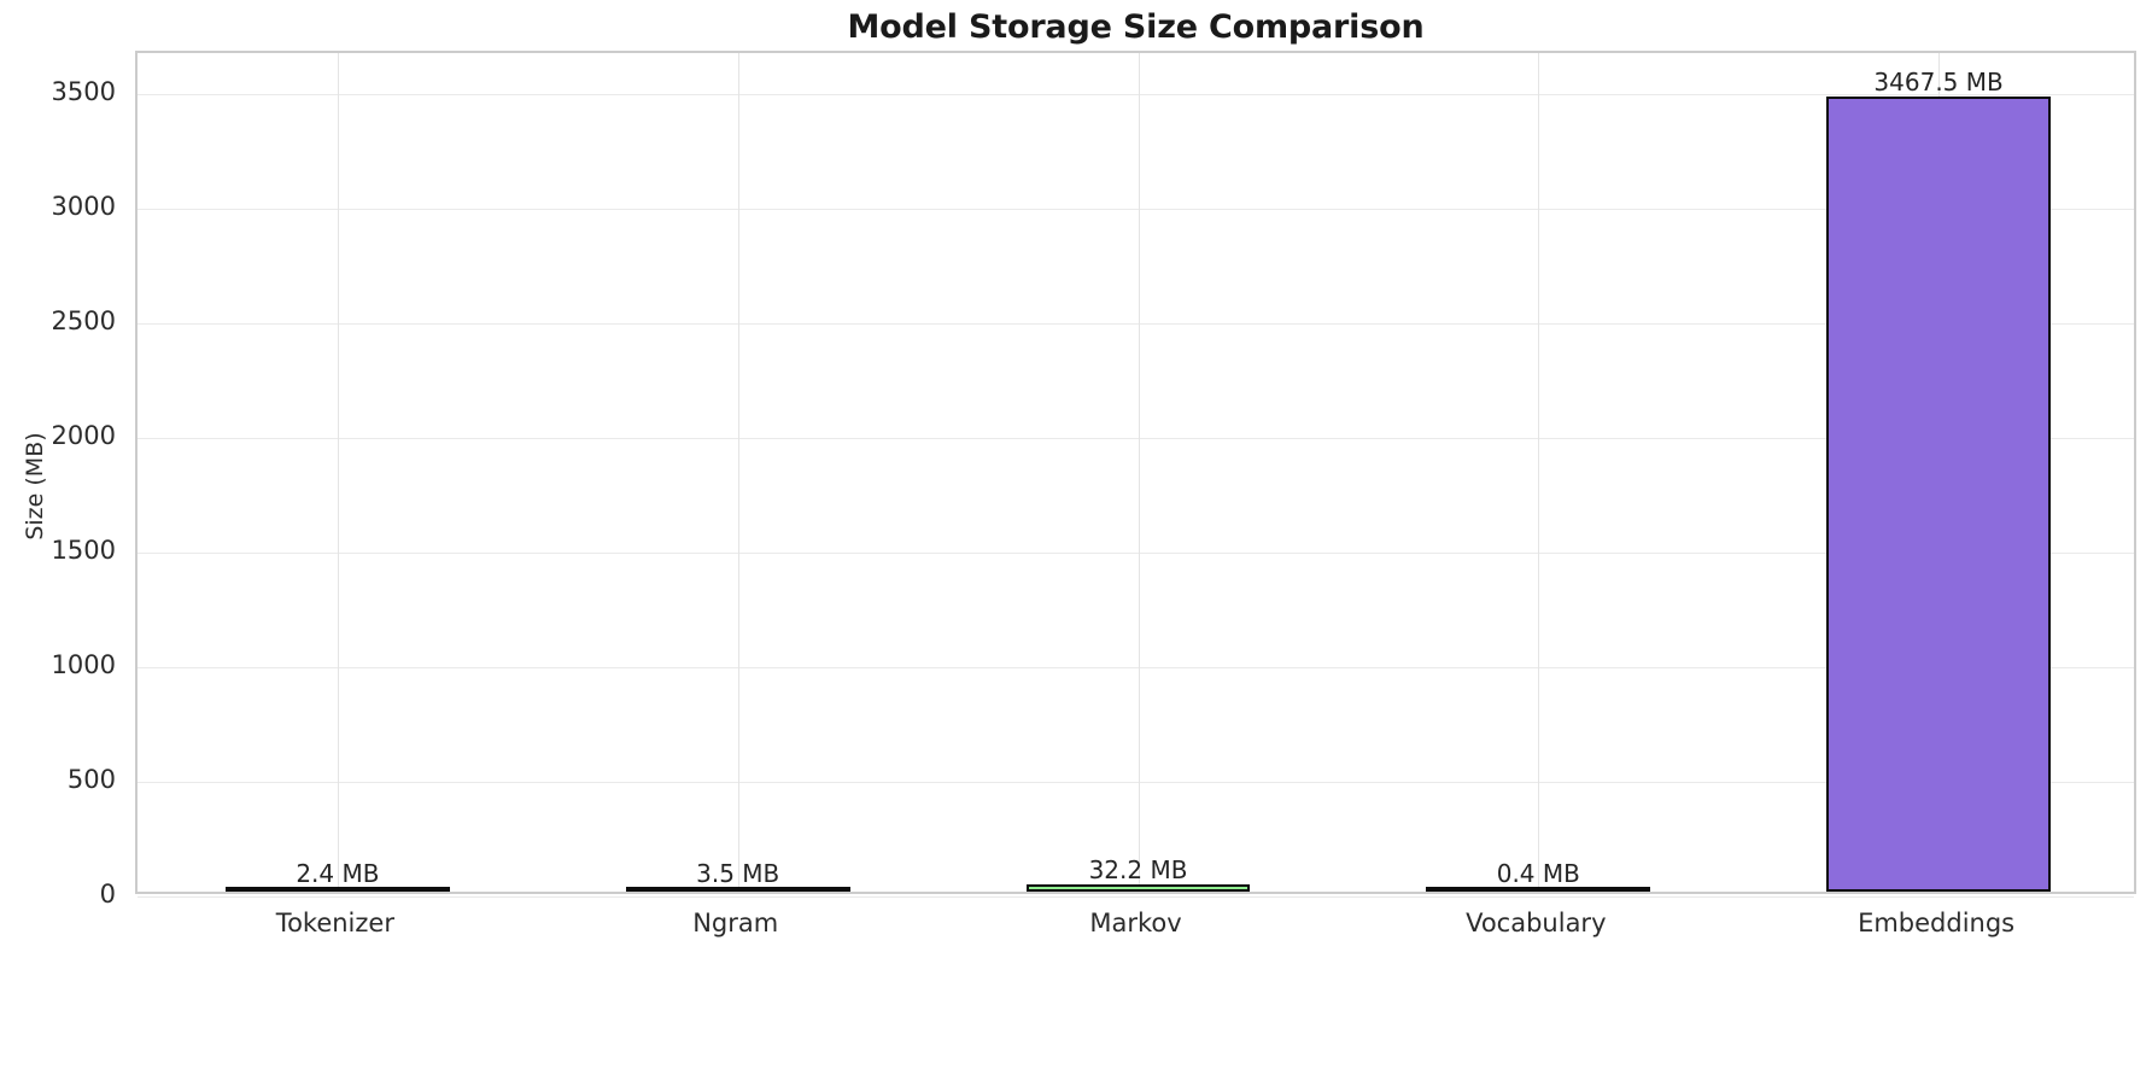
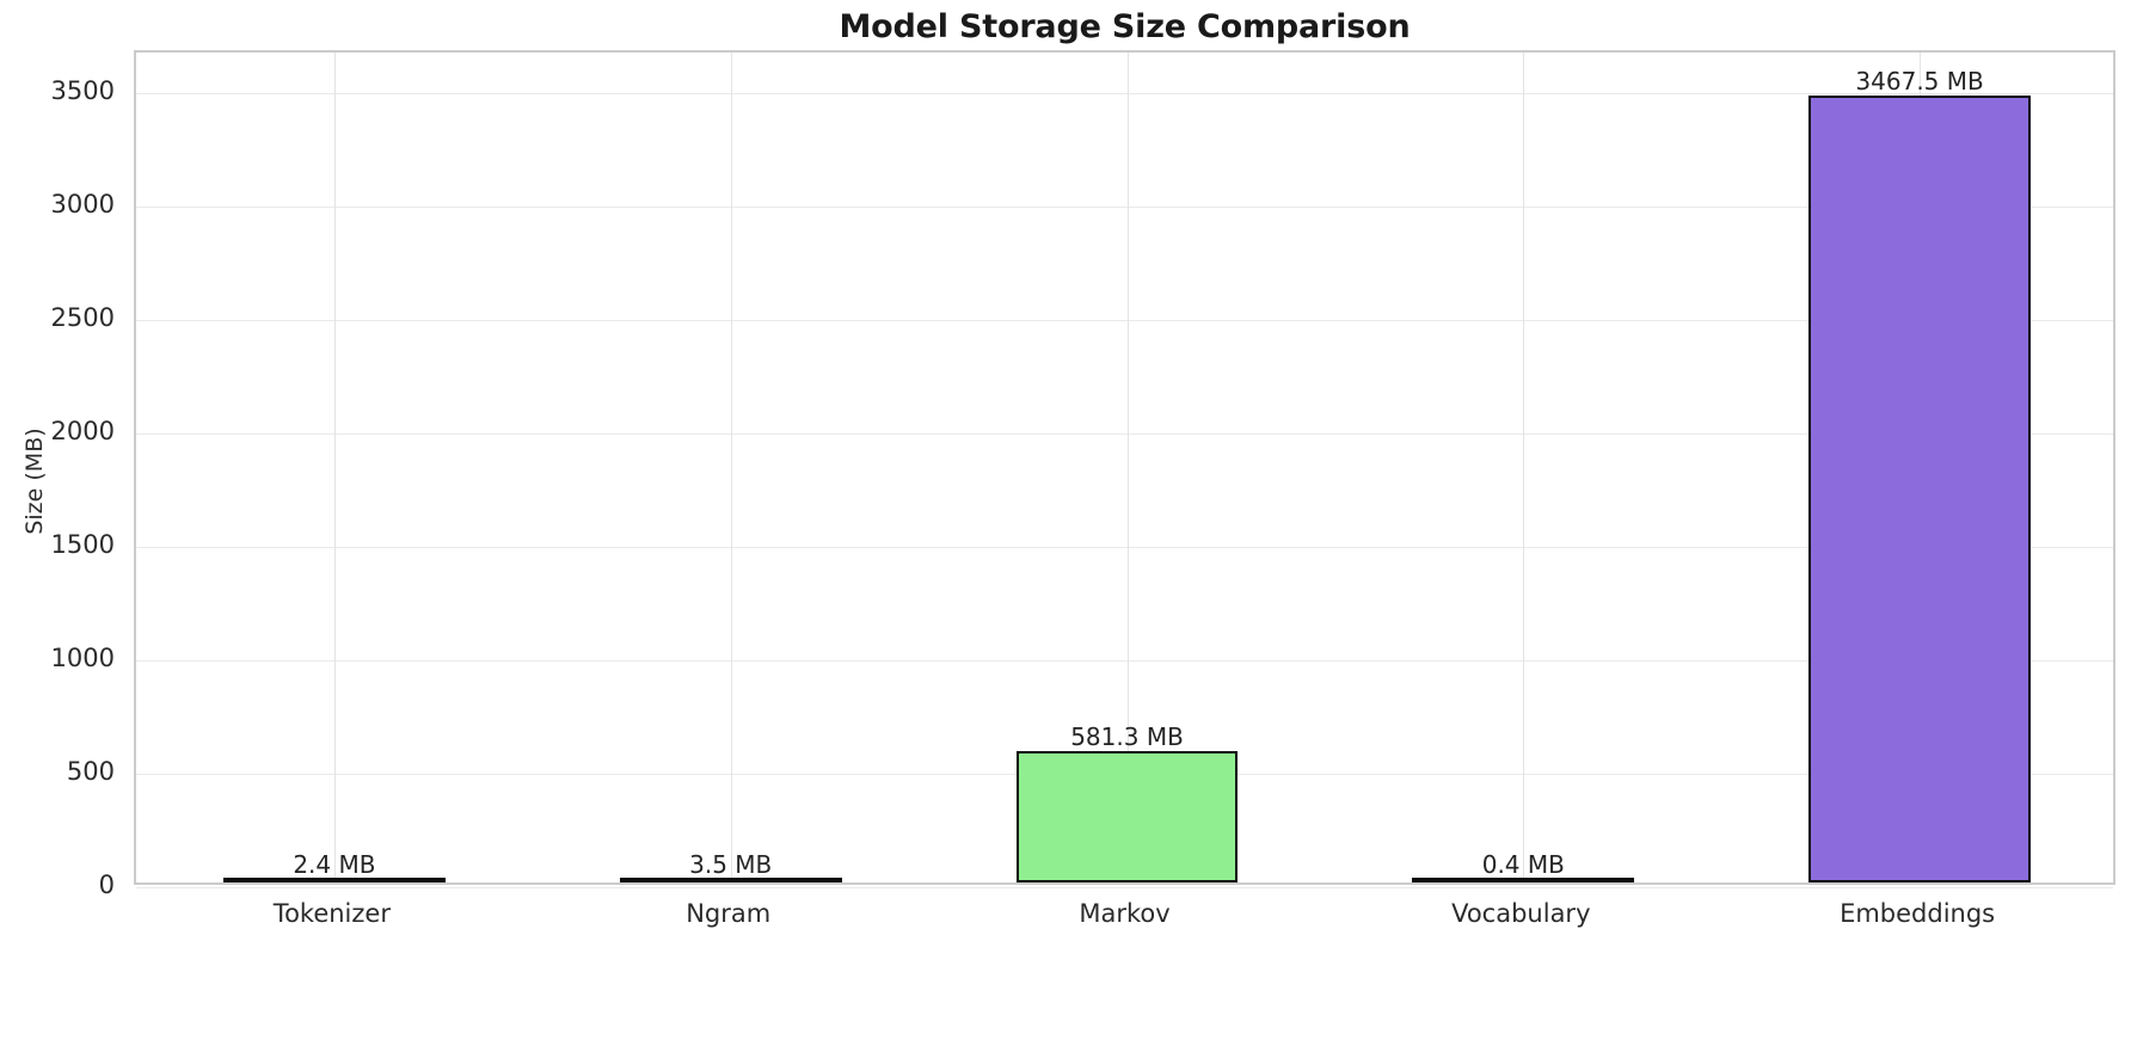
Markov: 32.2 -> 581.3
